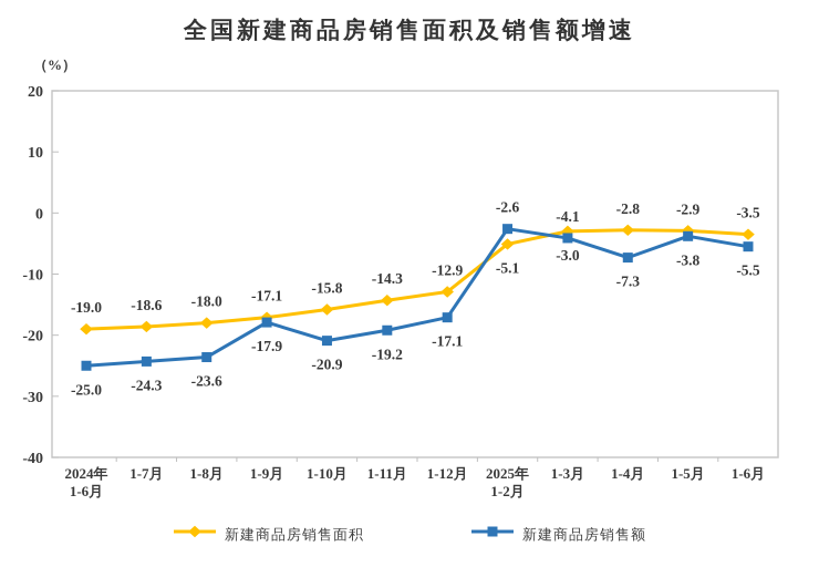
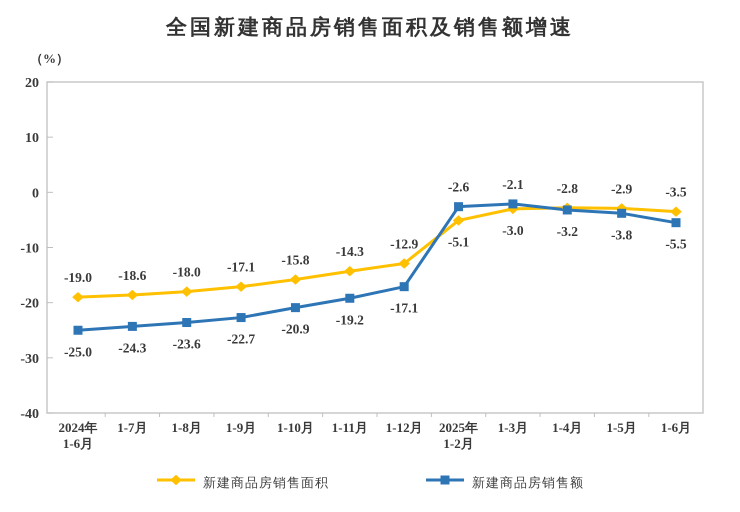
新建商品房销售额/1-9月: -17.9 -> -22.7
新建商品房销售额/1-3月: -4.1 -> -2.1
新建商品房销售额/1-4月: -7.3 -> -3.2
